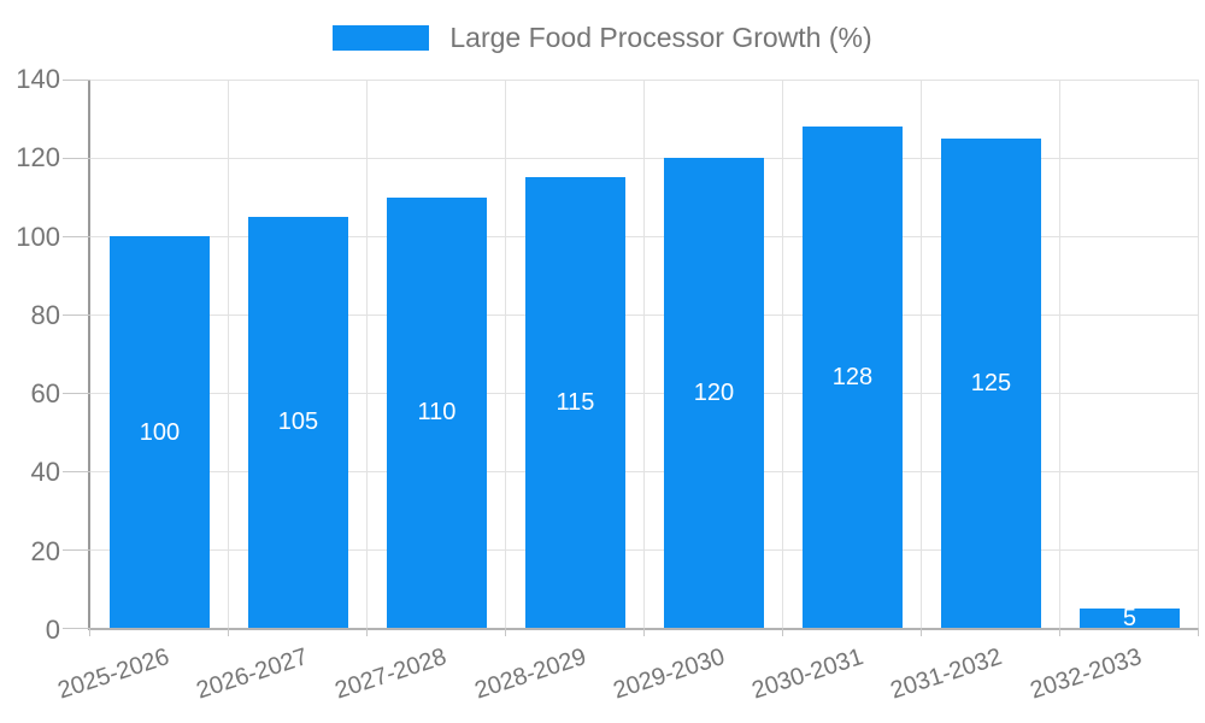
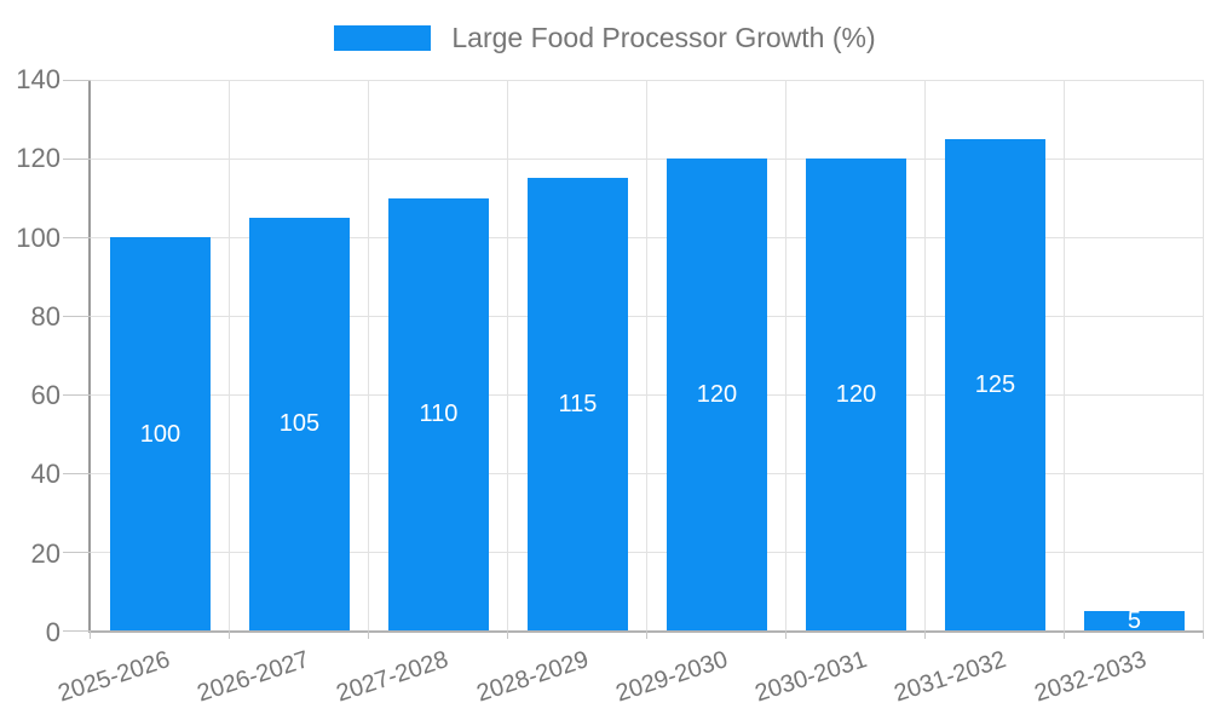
2030-2031: 128 -> 120
